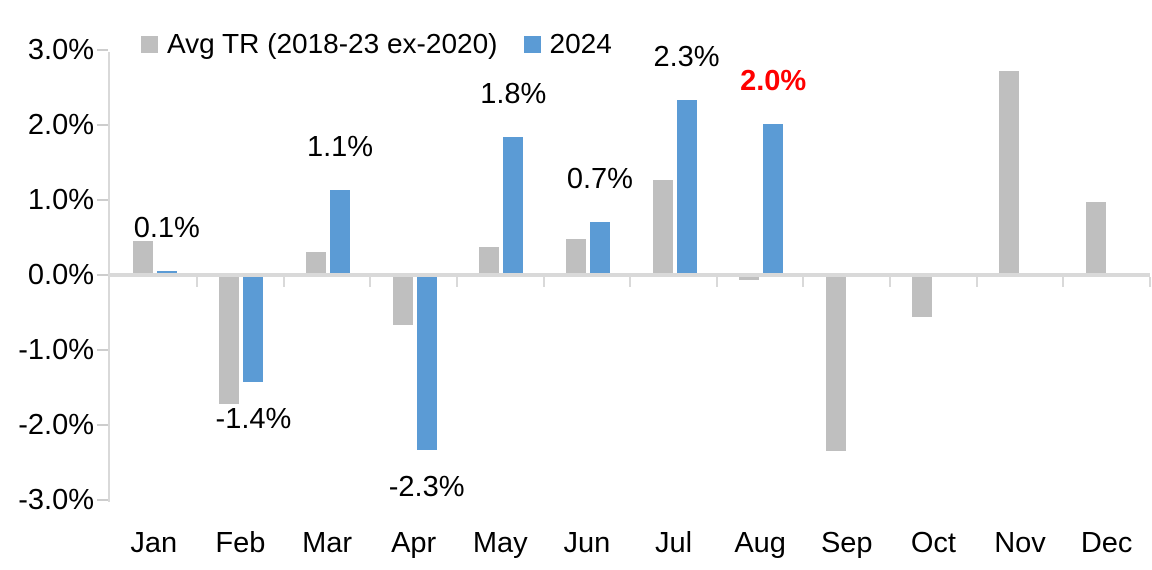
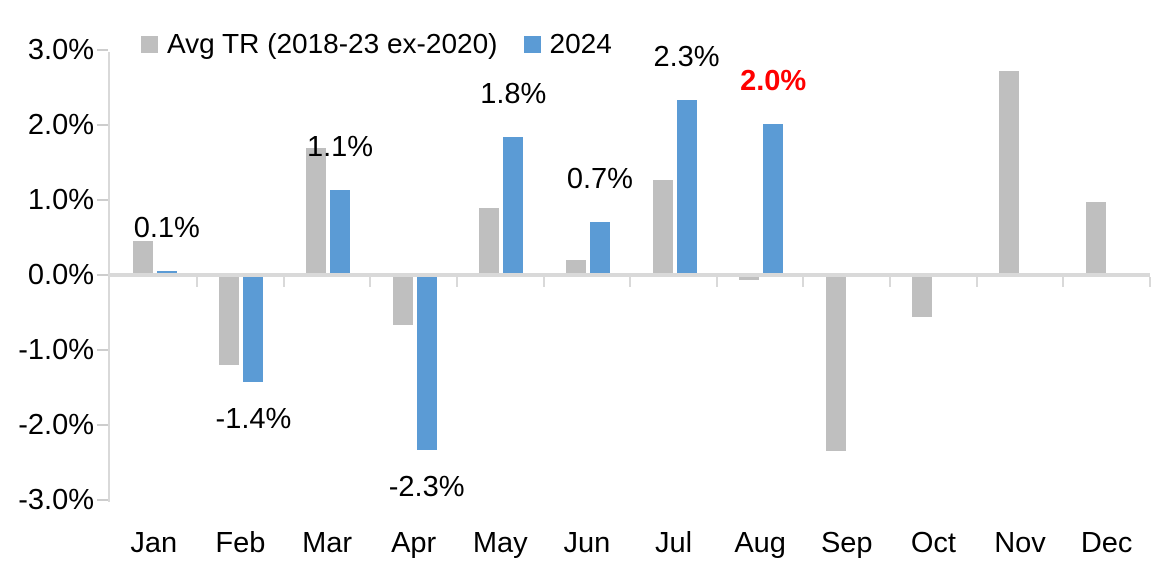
Avg TR (2018-23 ex-2020)/Feb: -1.7% -> -1.2%
Avg TR (2018-23 ex-2020)/Mar: 0.3% -> 1.7%
Avg TR (2018-23 ex-2020)/May: 0.4% -> 0.9%
Avg TR (2018-23 ex-2020)/Jun: 0.5% -> 0.2%
